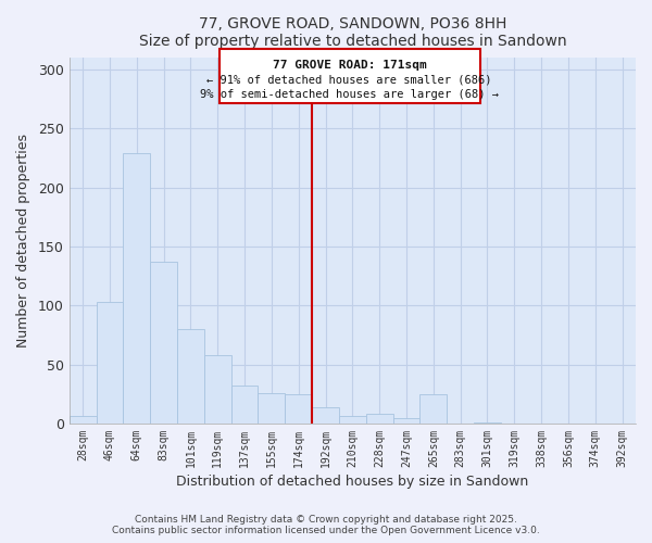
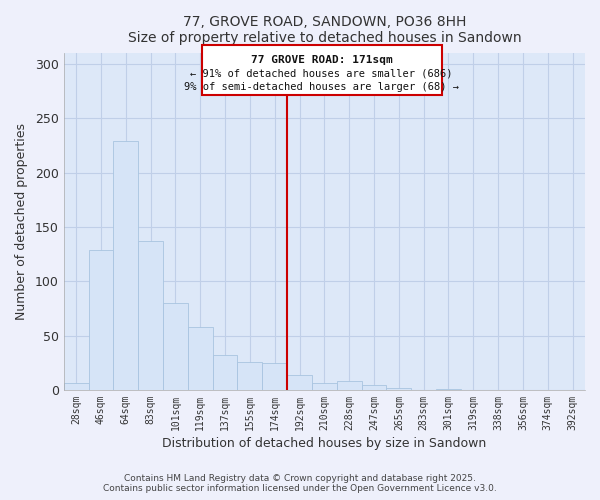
46sqm: 103 -> 129
265sqm: 25 -> 2
